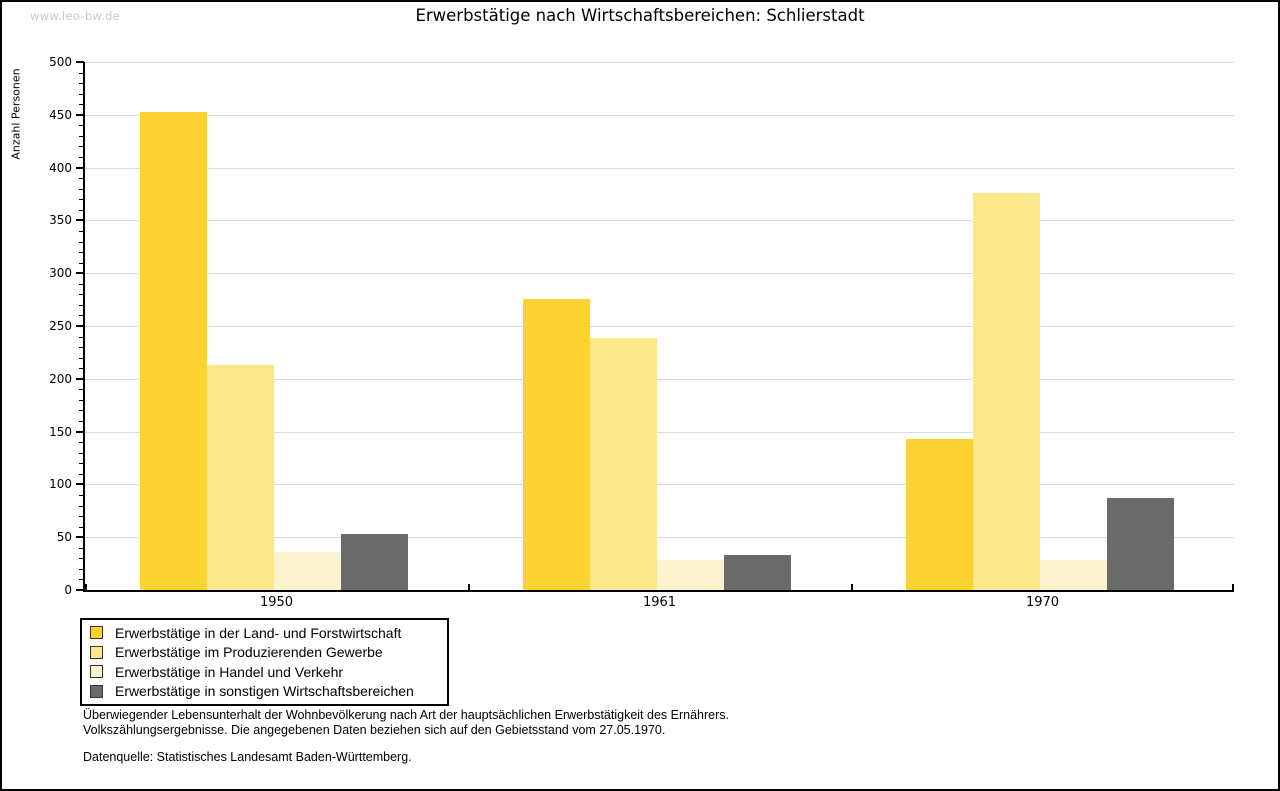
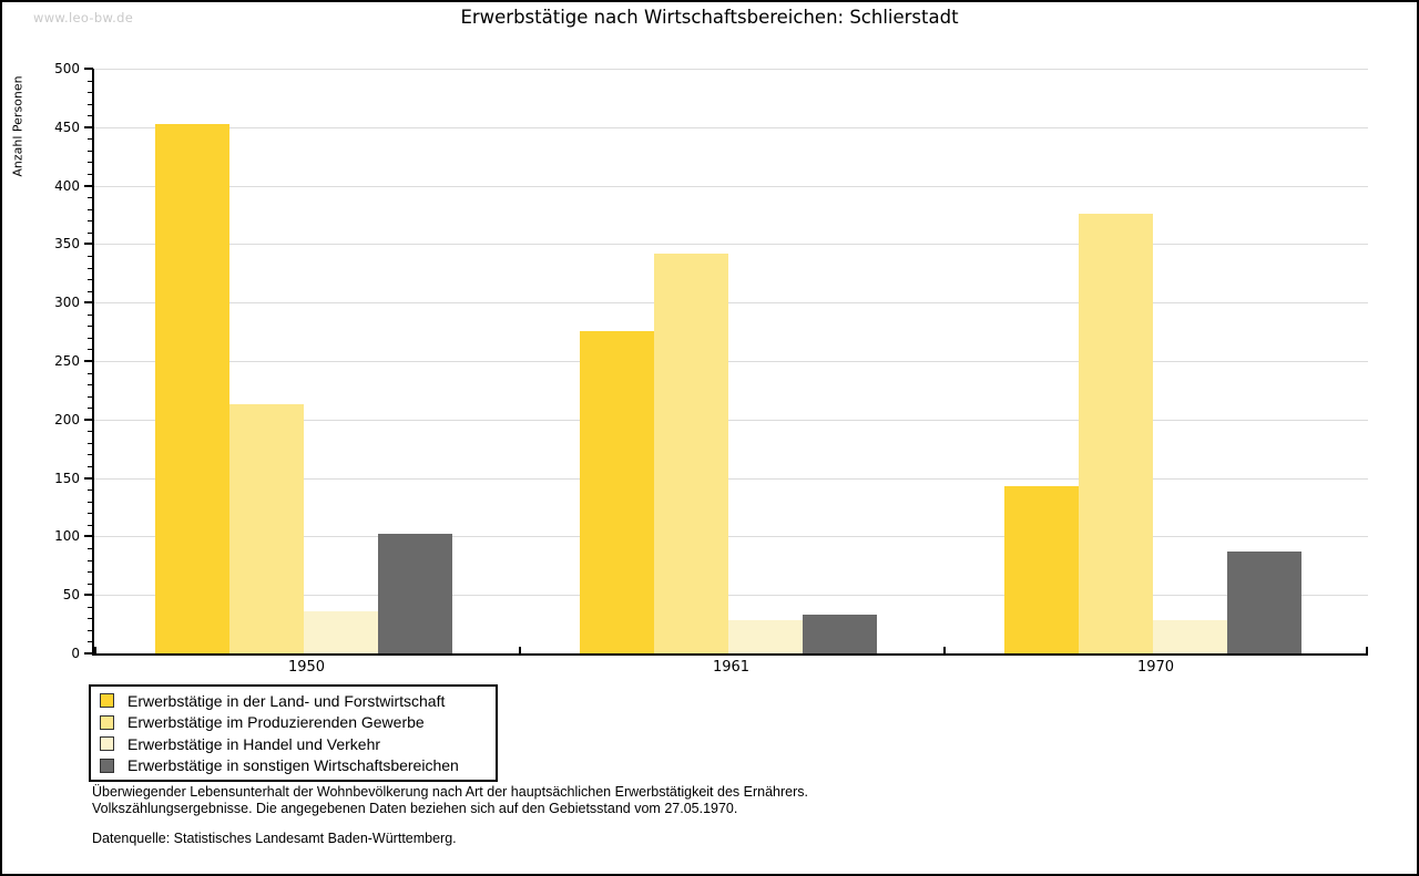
Erwerbstätige in sonstigen Wirtschaftsbereichen/1950: 53 -> 102
Erwerbstätige im Produzierenden Gewerbe/1961: 239 -> 342
